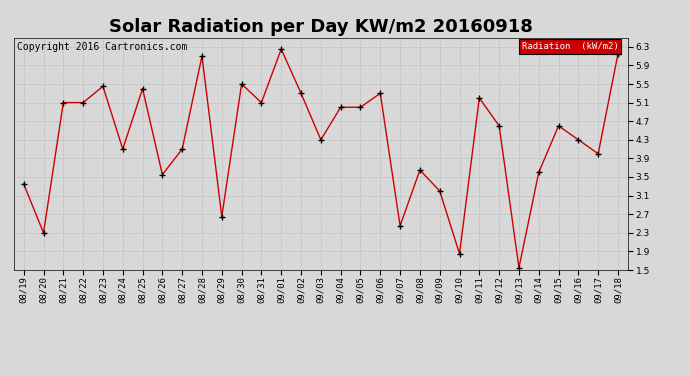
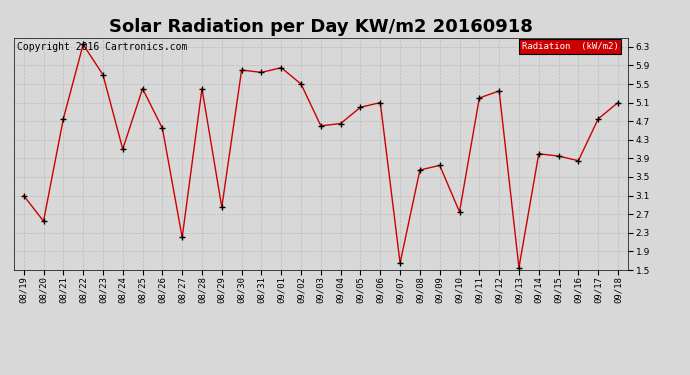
08/19: 3.35 -> 3.10
08/20: 2.30 -> 2.55
08/21: 5.10 -> 4.75
08/22: 5.10 -> 6.35
08/23: 5.45 -> 5.70
08/26: 3.55 -> 4.55
08/27: 4.10 -> 2.20
08/28: 6.10 -> 5.40
08/29: 2.65 -> 2.85
08/30: 5.50 -> 5.80
08/31: 5.10 -> 5.75
09/01: 6.25 -> 5.85
09/02: 5.30 -> 5.50
09/03: 4.30 -> 4.60
09/04: 5.00 -> 4.65
09/06: 5.30 -> 5.10
09/07: 2.45 -> 1.65
09/09: 3.20 -> 3.75
09/10: 1.85 -> 2.75
09/12: 4.60 -> 5.35
09/14: 3.60 -> 4.00
09/15: 4.60 -> 3.95
09/16: 4.30 -> 3.85
09/17: 4.00 -> 4.75
09/18: 6.15 -> 5.10
